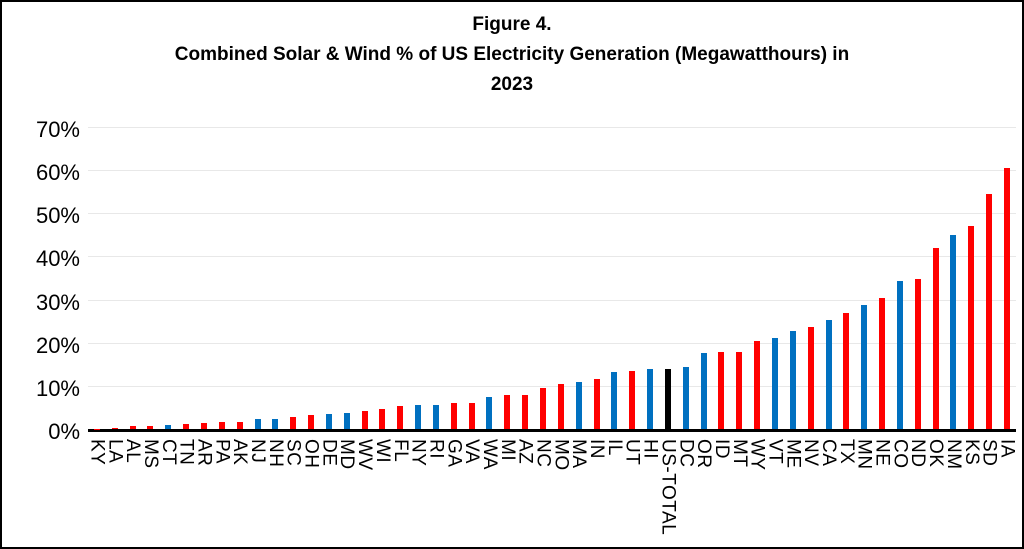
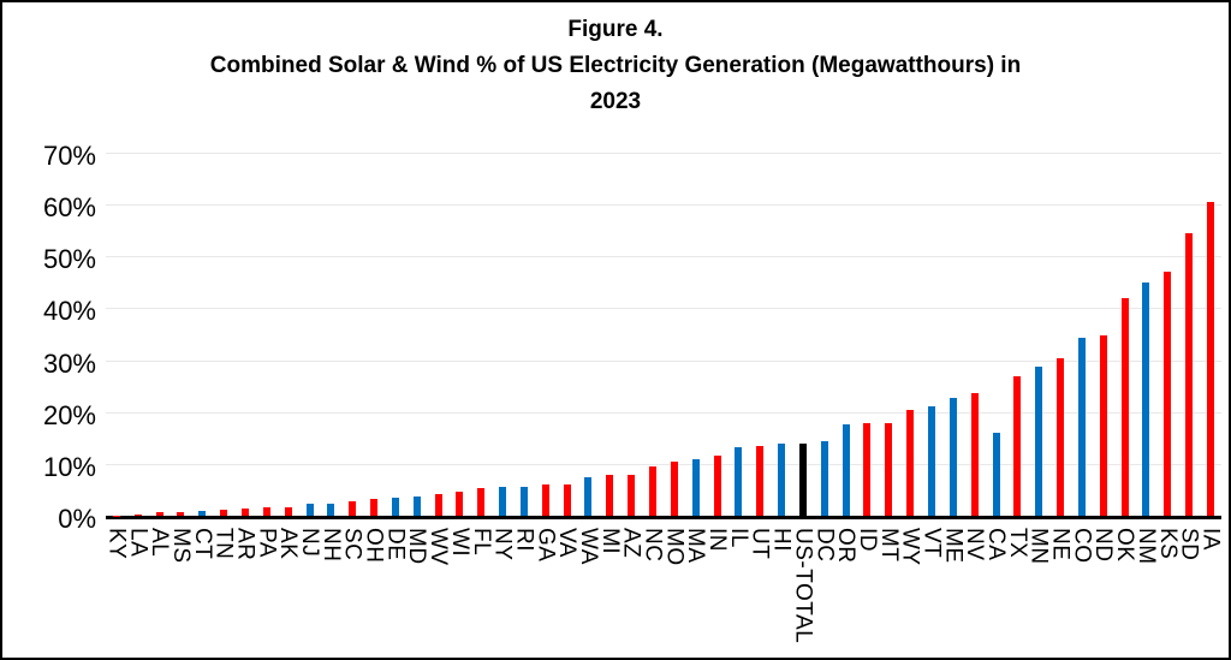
CA: 25% -> 16%
